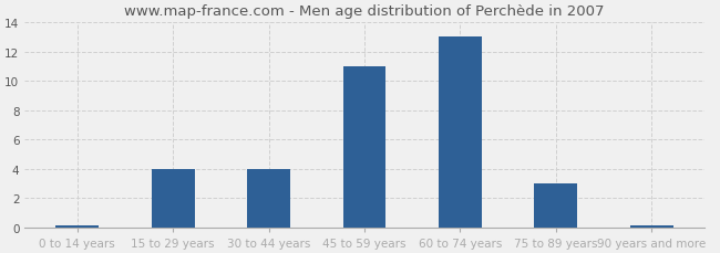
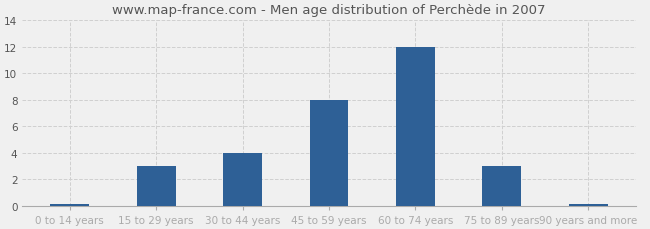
15 to 29 years: 4.0 -> 3.0
45 to 59 years: 11.0 -> 8.0
60 to 74 years: 13.0 -> 12.0
